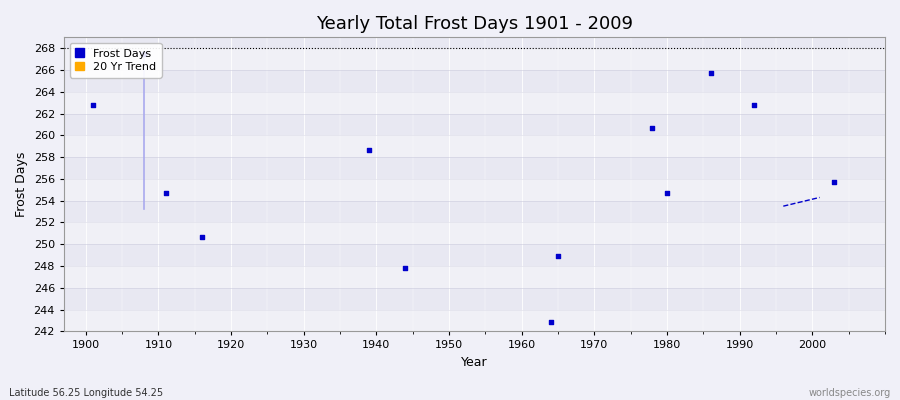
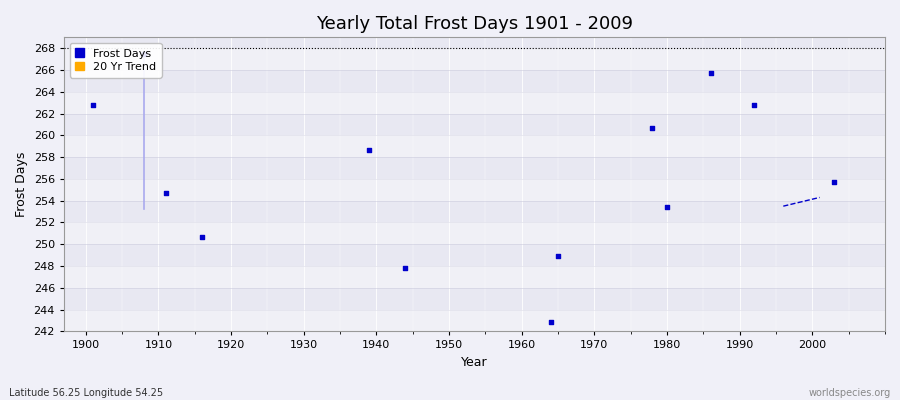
1980: 254.7 -> 253.4
